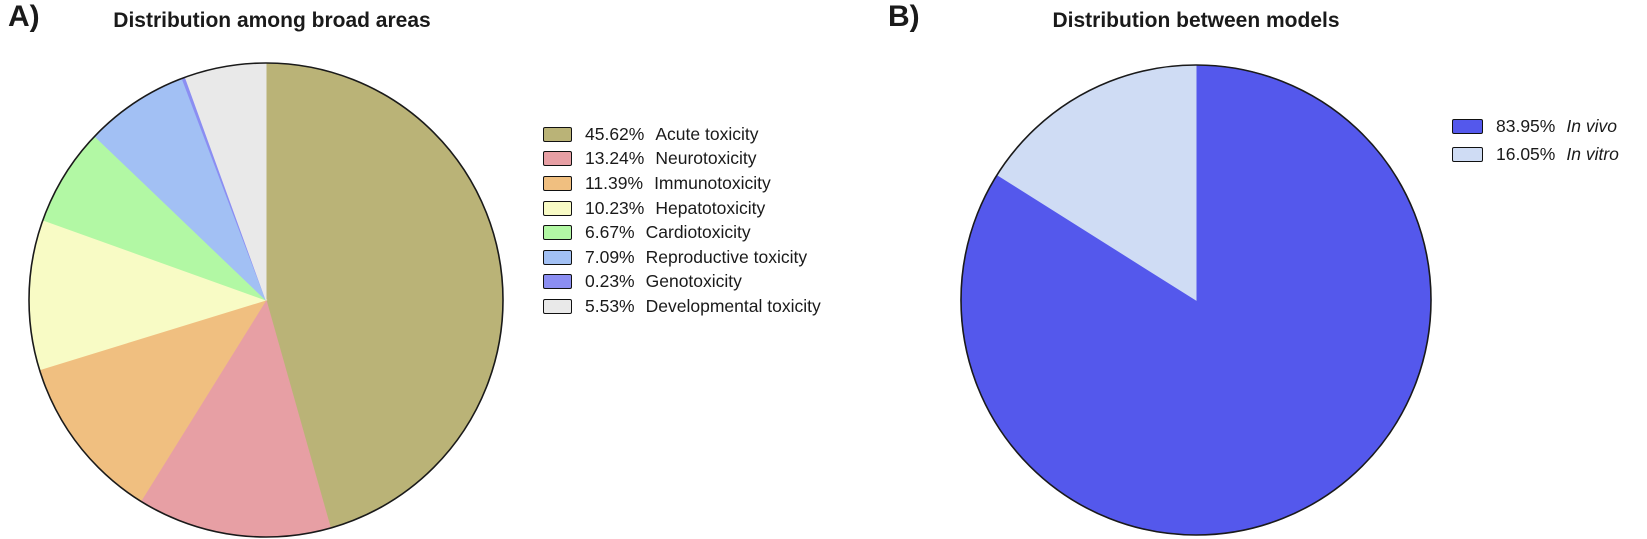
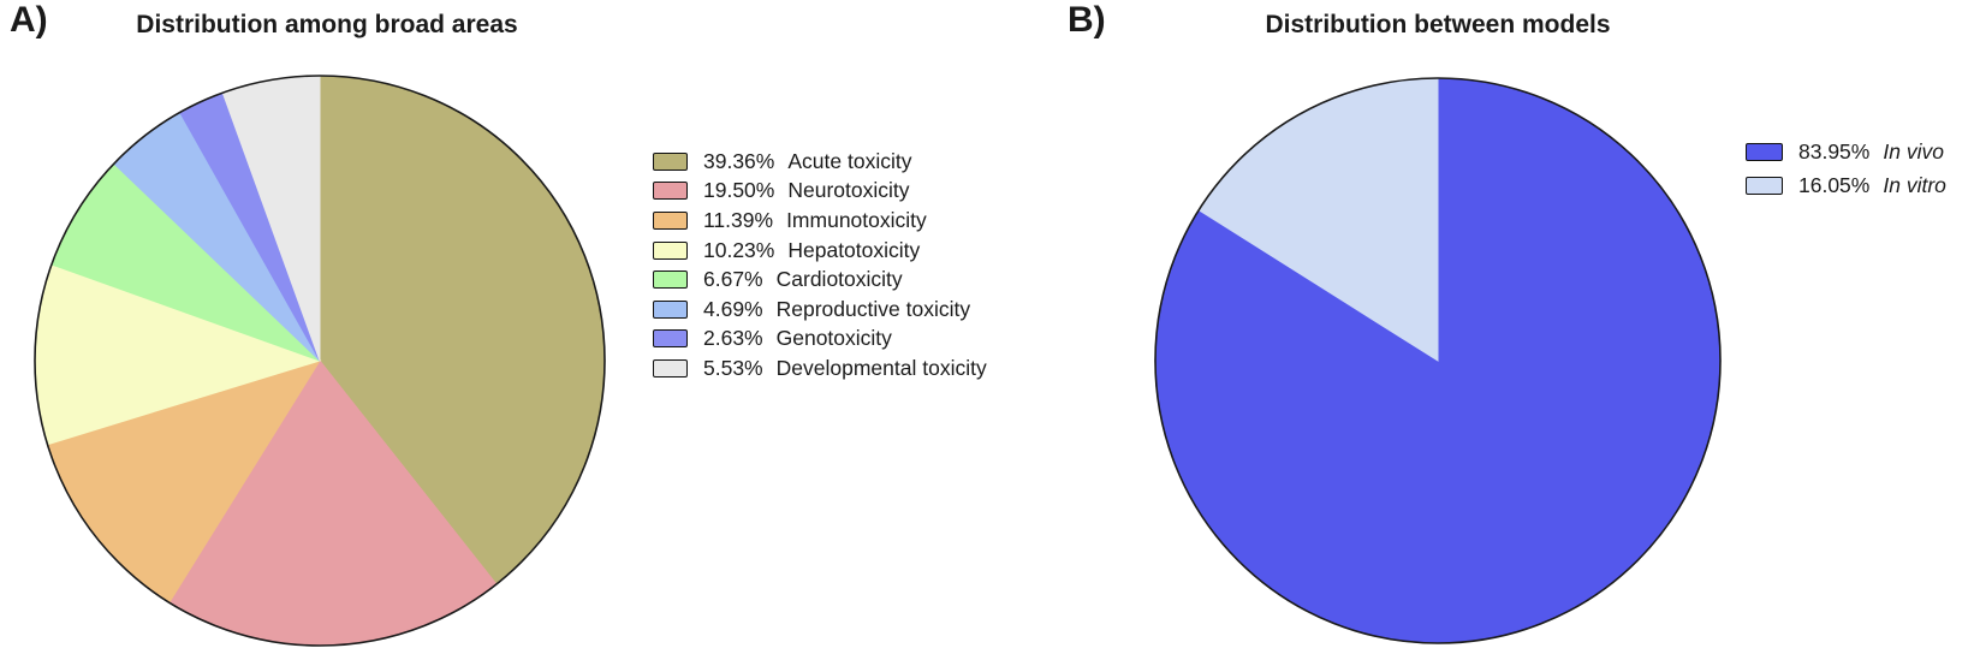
Distribution among broad areas/Acute toxicity: 45.62% -> 39.36%
Distribution among broad areas/Neurotoxicity: 13.24% -> 19.50%
Distribution among broad areas/Reproductive toxicity: 7.09% -> 4.69%
Distribution among broad areas/Genotoxicity: 0.23% -> 2.63%
